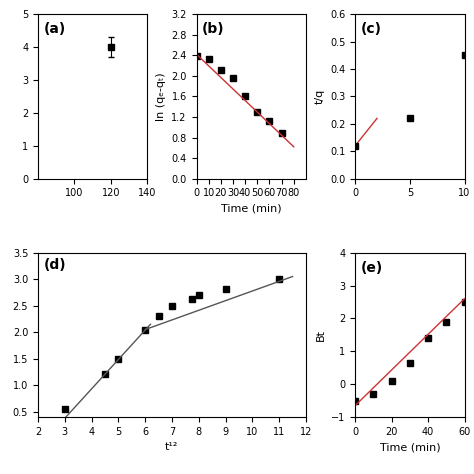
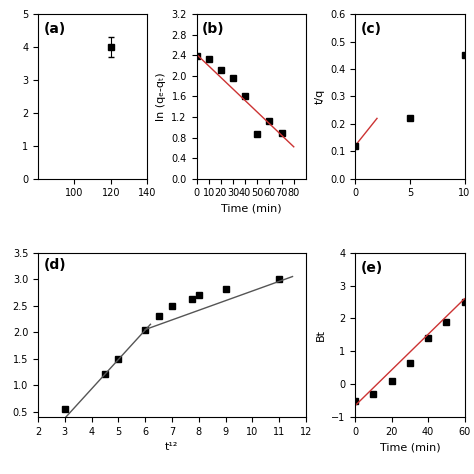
50: 1.30 -> 0.86
